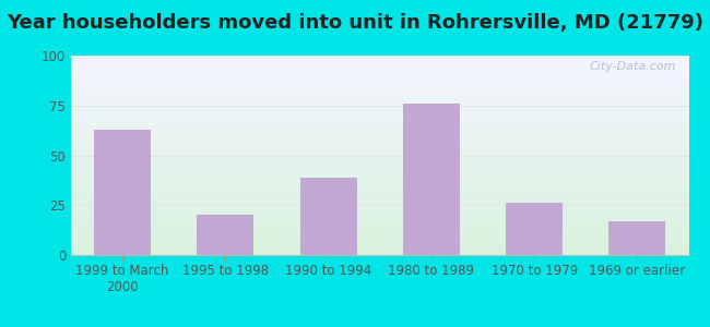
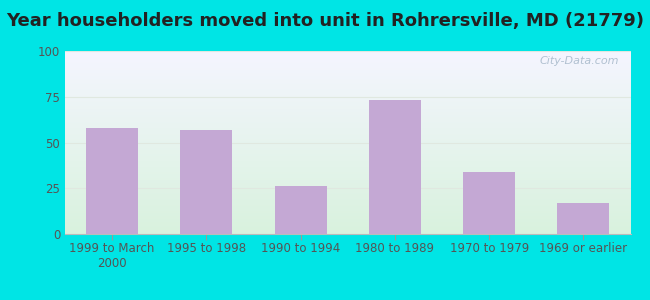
1999 to March 2000: 63 -> 58
1995 to 1998: 20 -> 57
1990 to 1994: 39 -> 26
1980 to 1989: 76 -> 73
1970 to 1979: 26 -> 34
